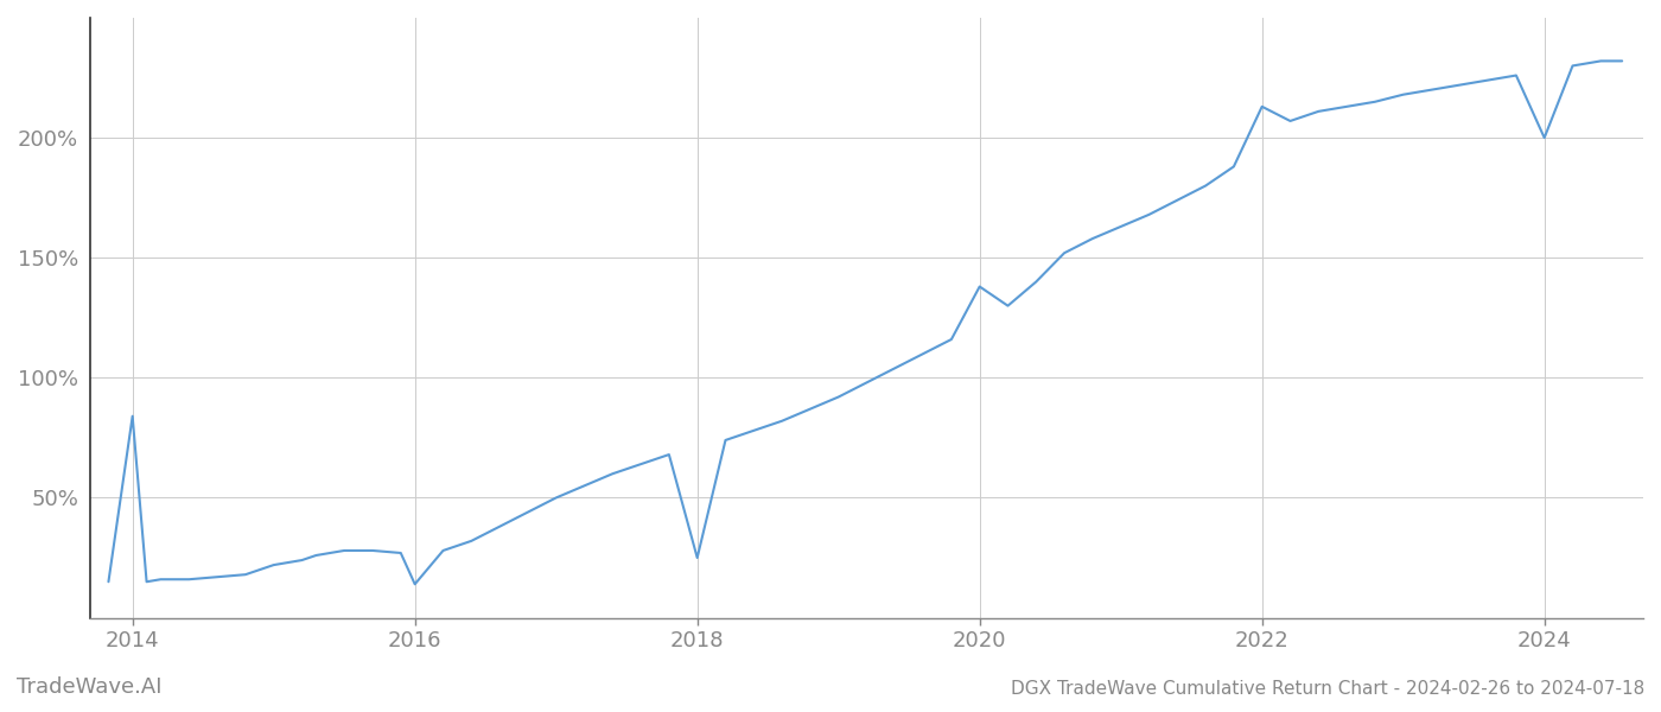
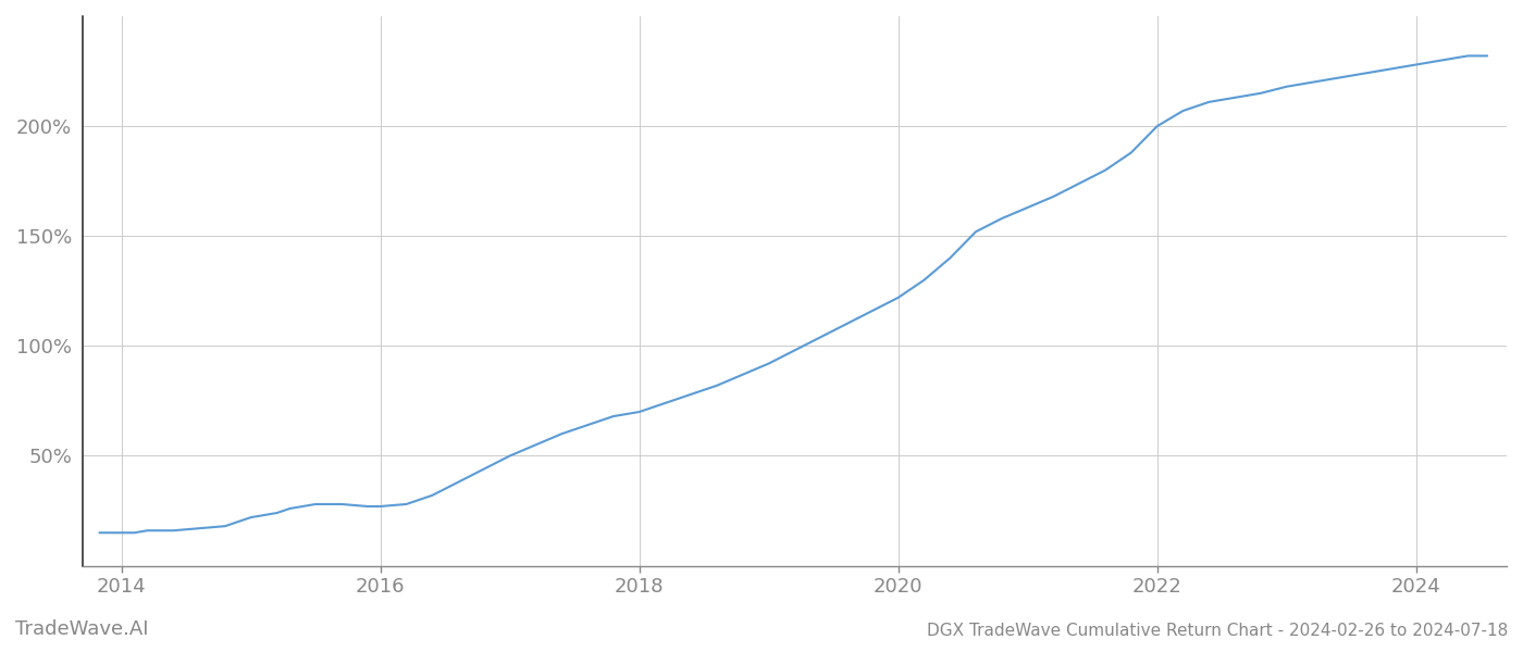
2014: 84% -> 15%
2016: 14% -> 27%
2018: 25% -> 70%
2020: 138% -> 122%
2022: 213% -> 200%
2024: 200% -> 228%
